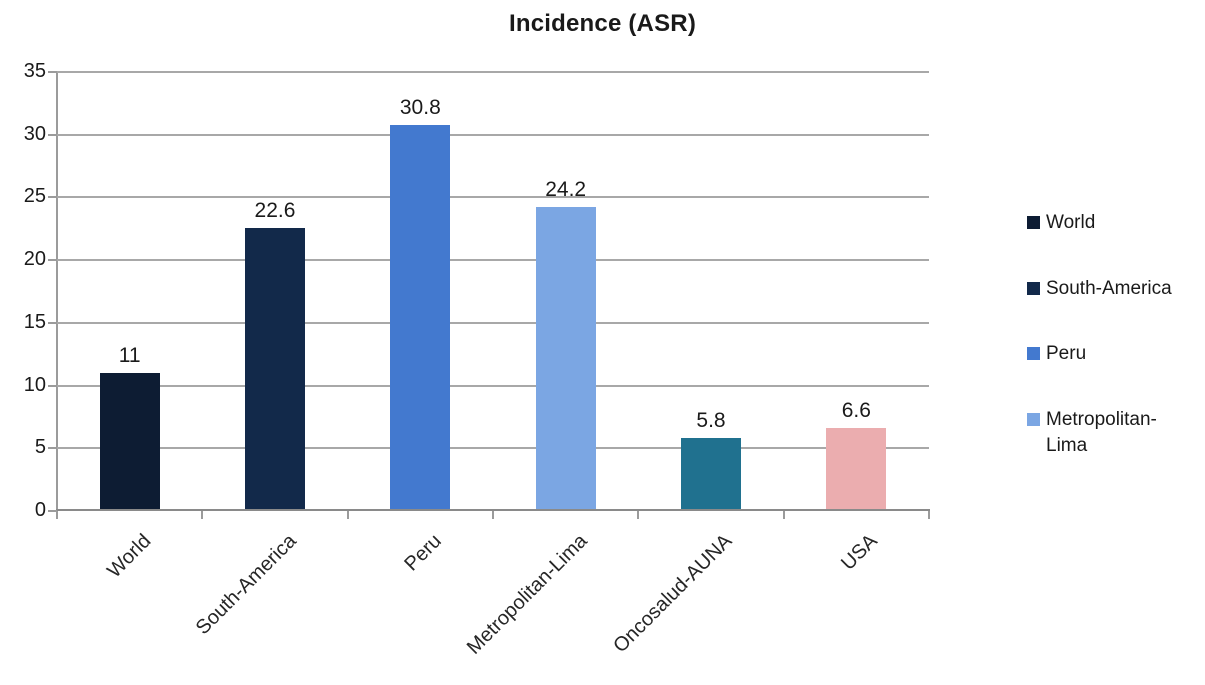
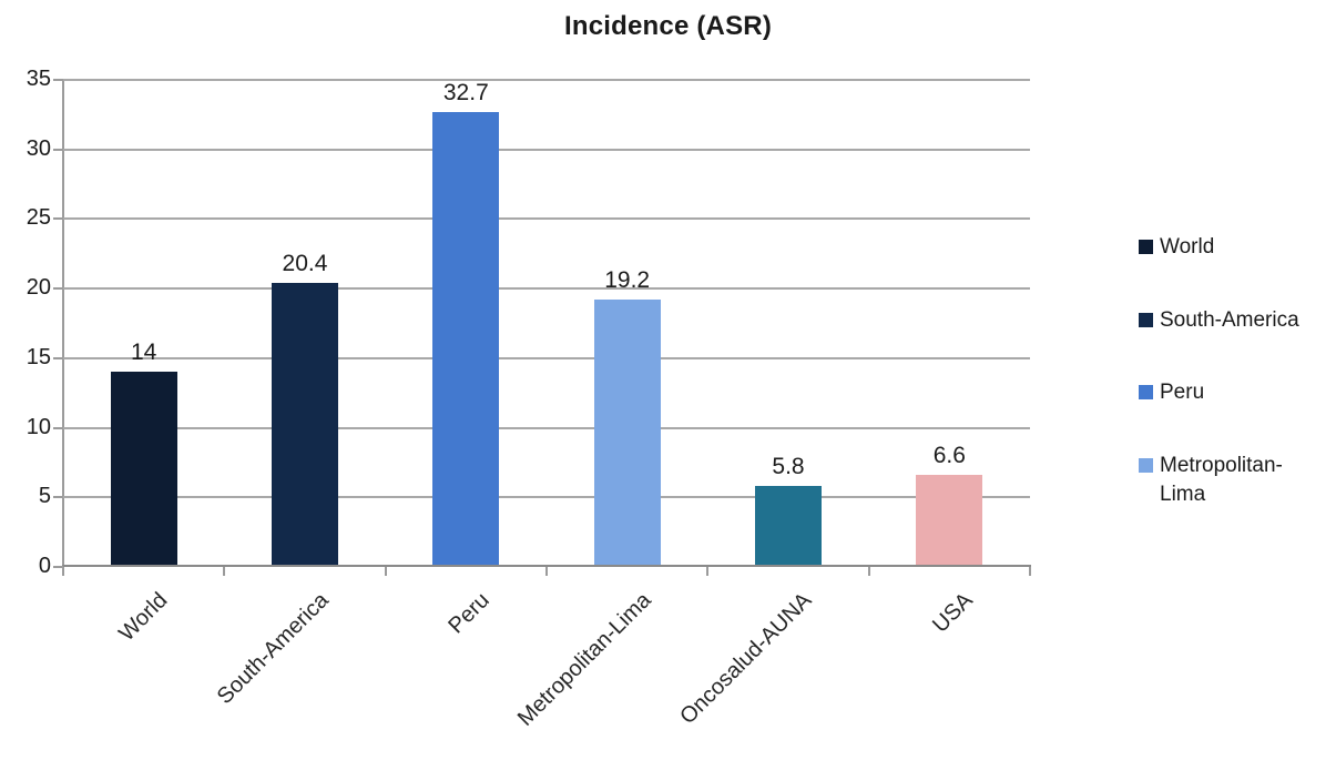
World: 11 -> 14
South-America: 22.6 -> 20.4
Peru: 30.8 -> 32.7
Metropolitan-Lima: 24.2 -> 19.2
